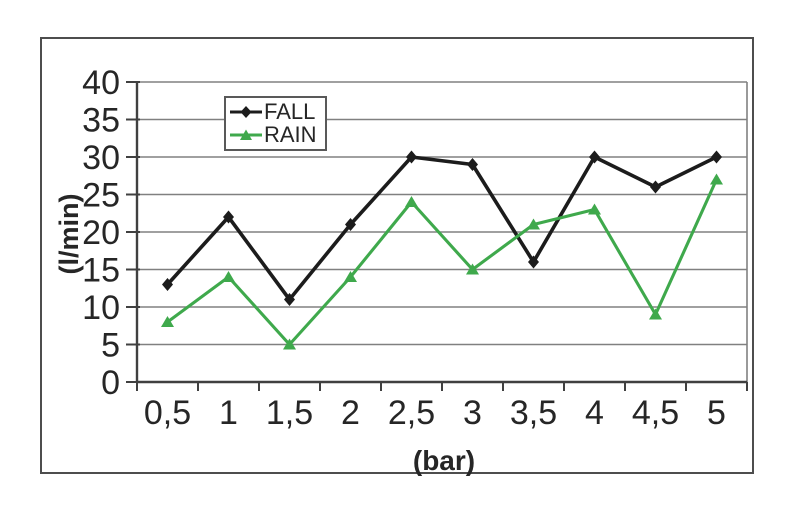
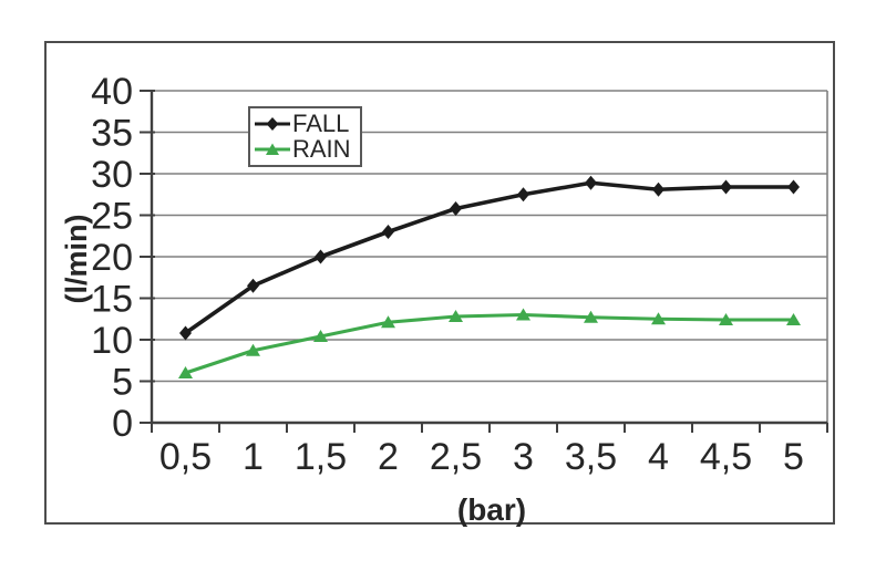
FALL/0,5: 13 -> 11
RAIN/0,5: 8 -> 6
FALL/1: 22 -> 16
RAIN/1: 14 -> 9
FALL/1,5: 11 -> 20
RAIN/1,5: 5 -> 10
FALL/2: 21 -> 23
RAIN/2: 14 -> 12
FALL/2,5: 30 -> 26
RAIN/2,5: 24 -> 13
FALL/3: 29 -> 28
RAIN/3: 15 -> 13
FALL/3,5: 16 -> 29
RAIN/3,5: 21 -> 13
FALL/4: 30 -> 28
RAIN/4: 23 -> 12
FALL/4,5: 26 -> 28
RAIN/4,5: 9 -> 12
FALL/5: 30 -> 28
RAIN/5: 27 -> 12
